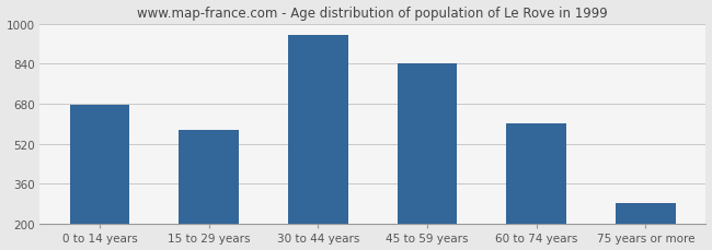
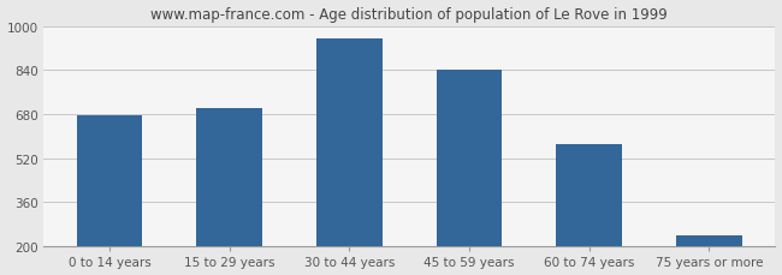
15 to 29 years: 575 -> 700
60 to 74 years: 600 -> 570
75 years or more: 285 -> 240
